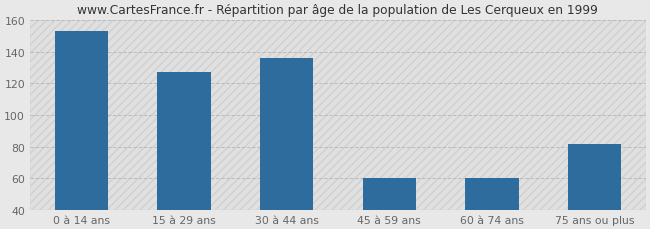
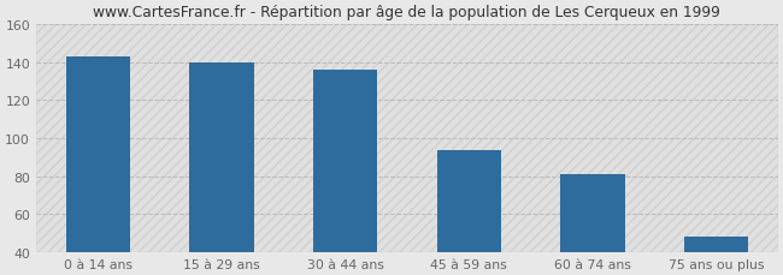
0 à 14 ans: 153 -> 143
15 à 29 ans: 127 -> 140
45 à 59 ans: 60 -> 94
60 à 74 ans: 60 -> 81
75 ans ou plus: 82 -> 48
